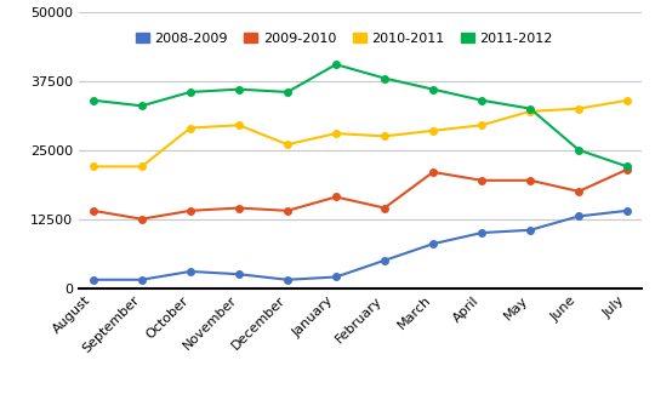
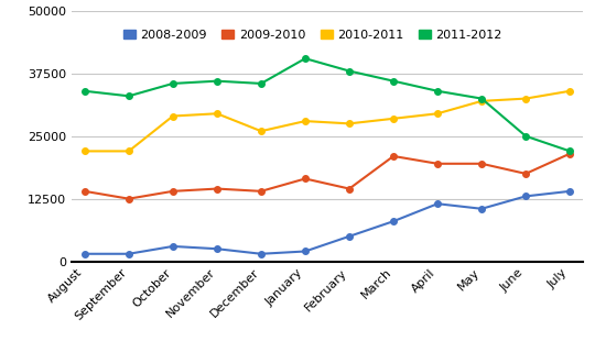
2008-2009/April: 10000 -> 11500
